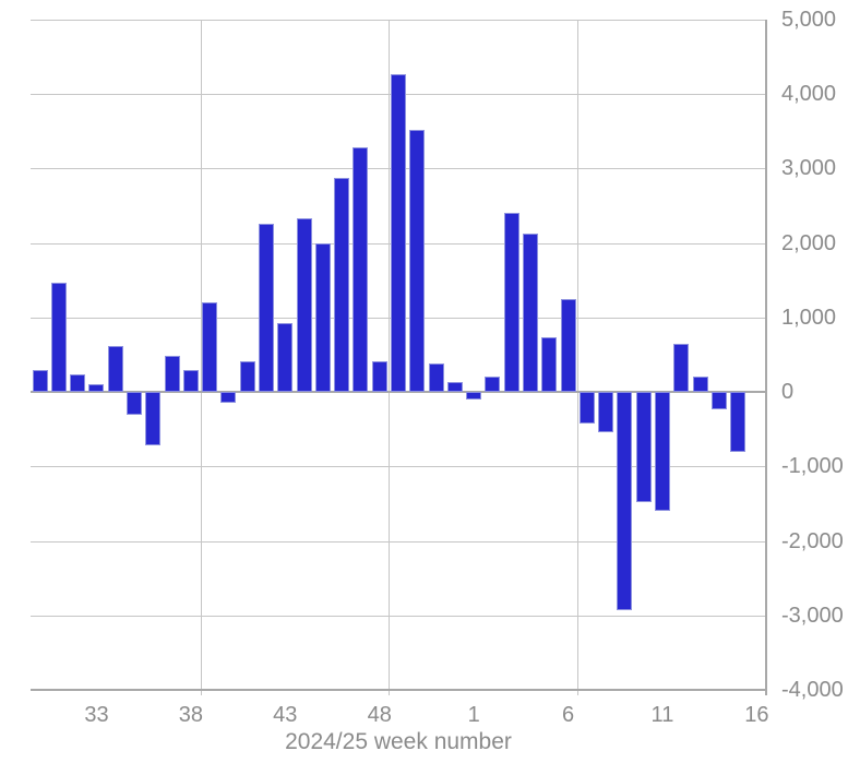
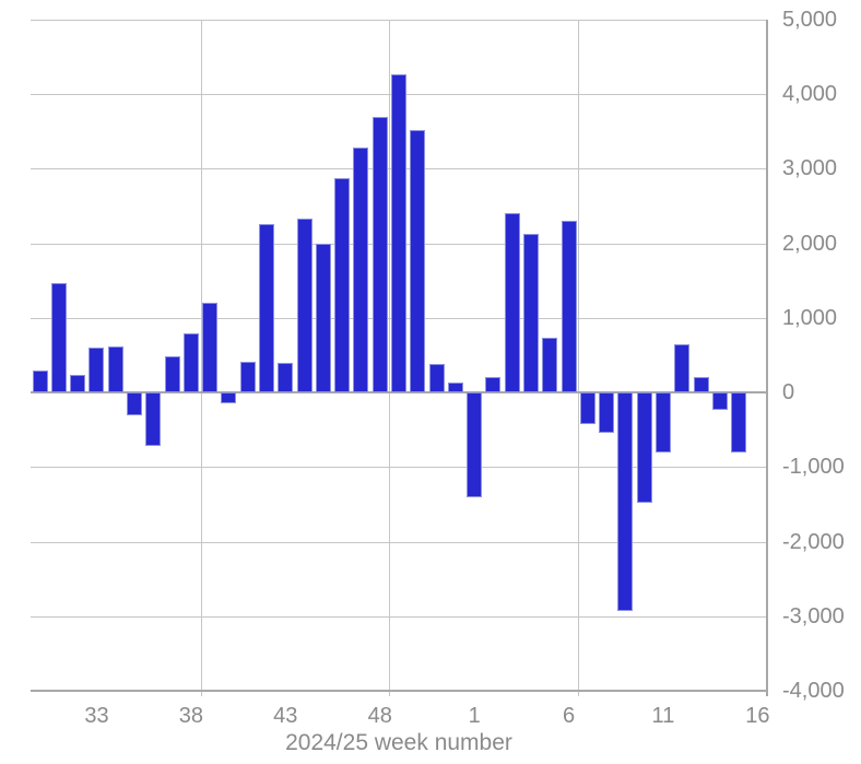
33: 100 -> 600
38: 300 -> 800
43: 900 -> 400
48: 400 -> 3700
1: -100 -> -1400
6: 1200 -> 2300
11: -1600 -> -800
